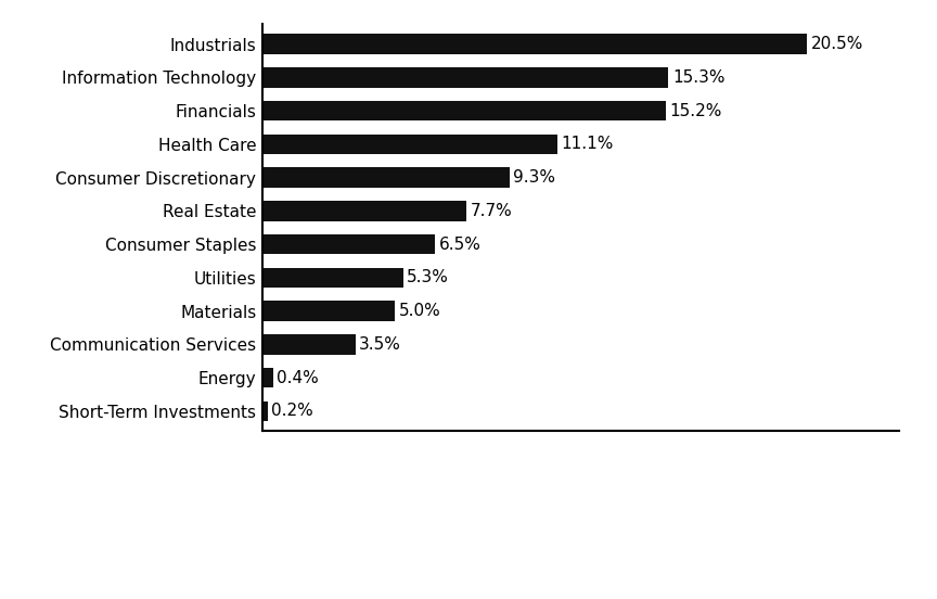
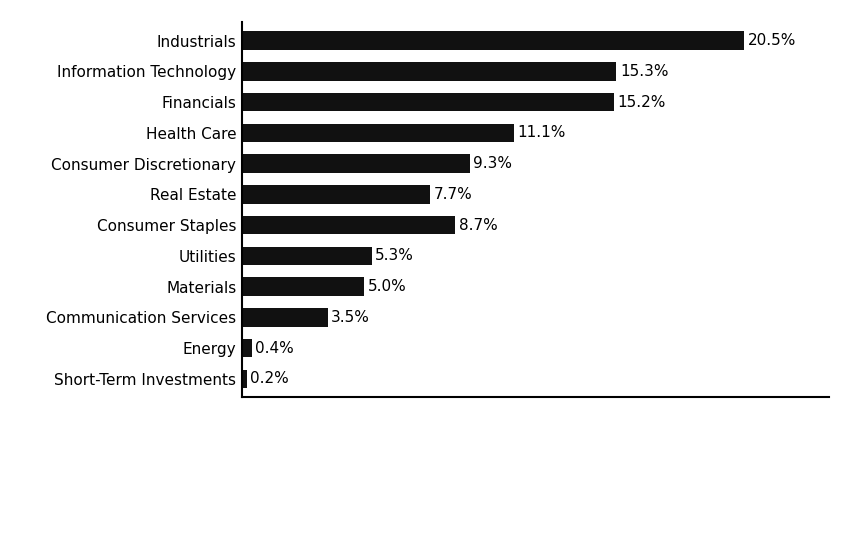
Consumer Staples: 6.5% -> 8.7%
